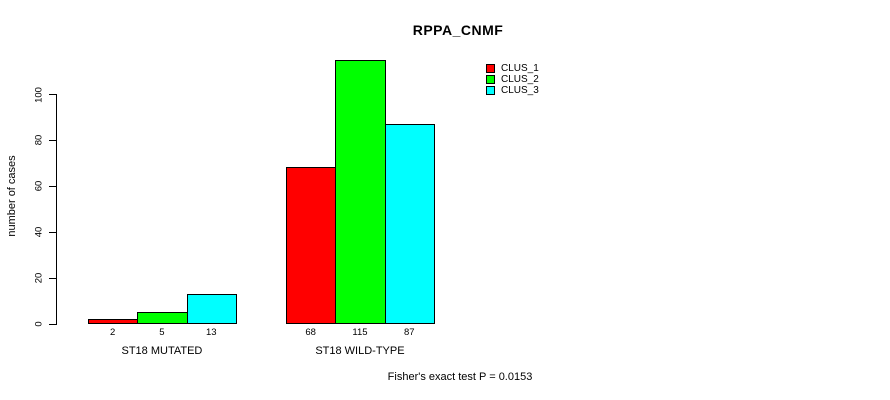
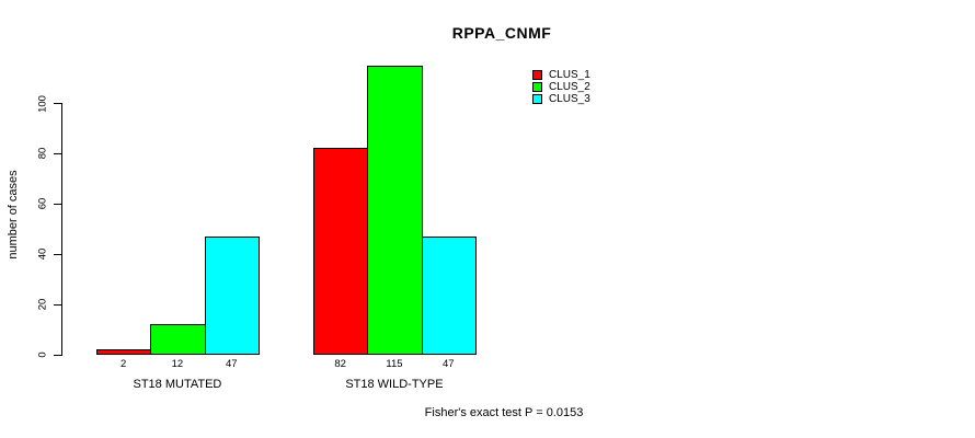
CLUS_2/ST18 MUTATED: 5 -> 12
CLUS_3/ST18 MUTATED: 13 -> 47
CLUS_1/ST18 WILD-TYPE: 68 -> 82
CLUS_3/ST18 WILD-TYPE: 87 -> 47
